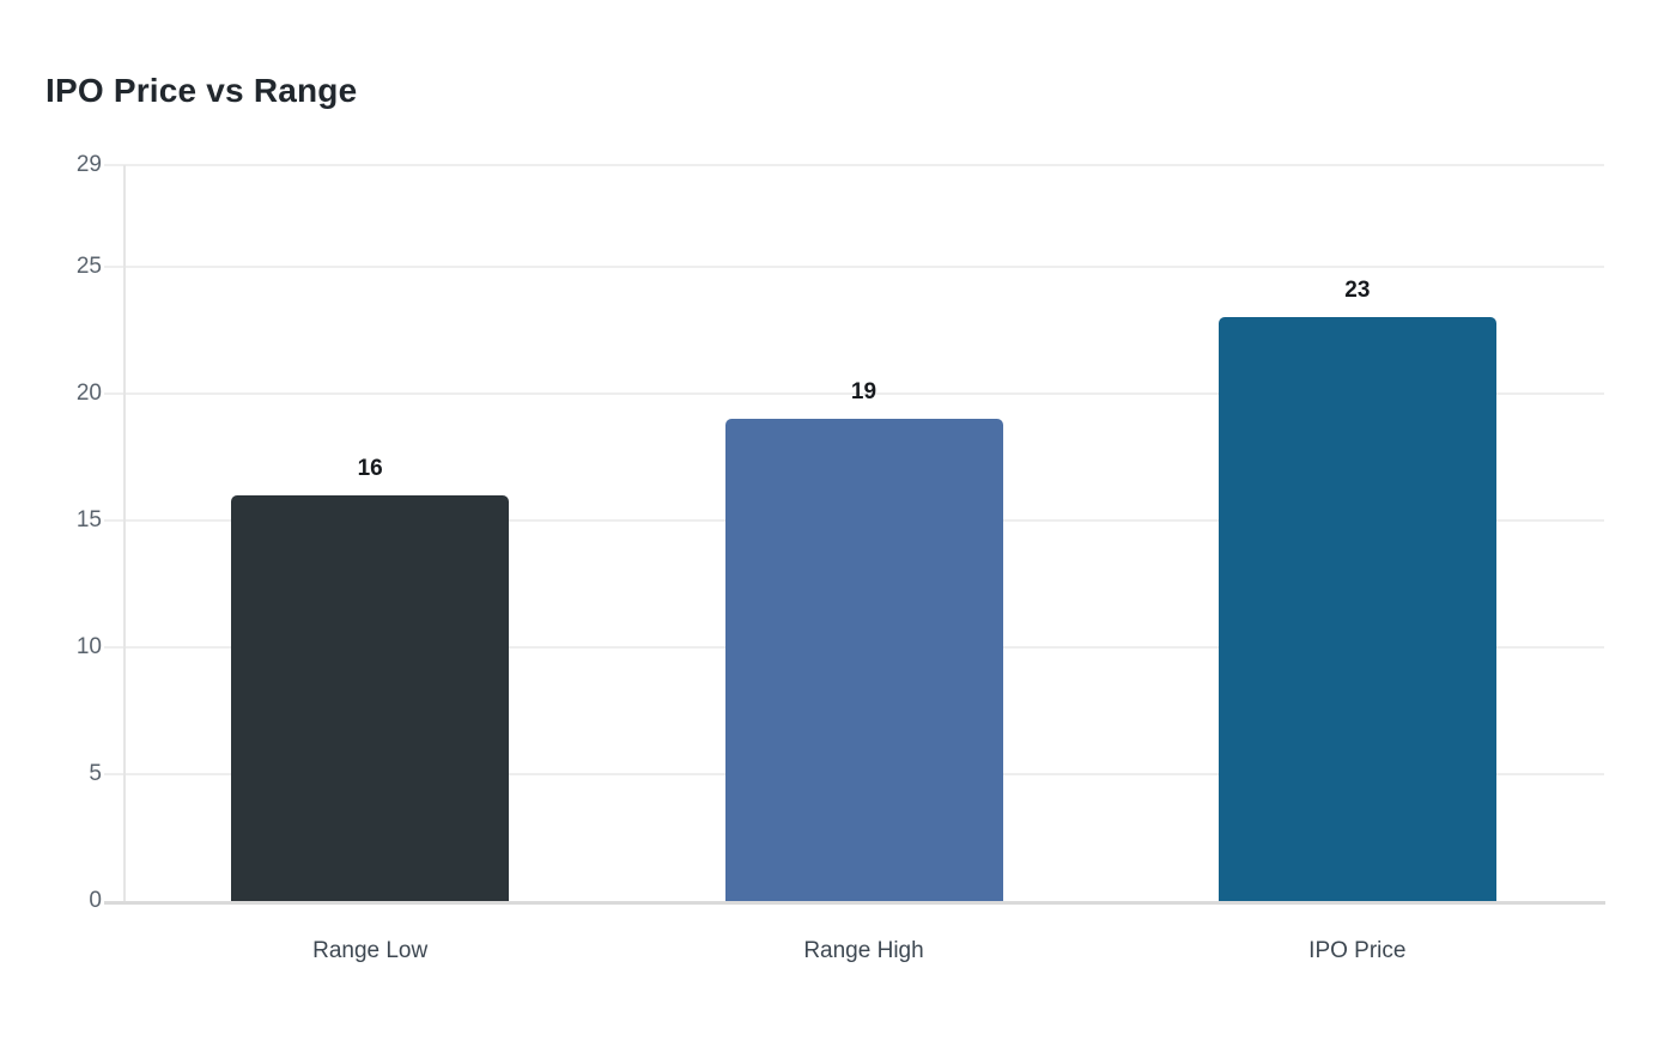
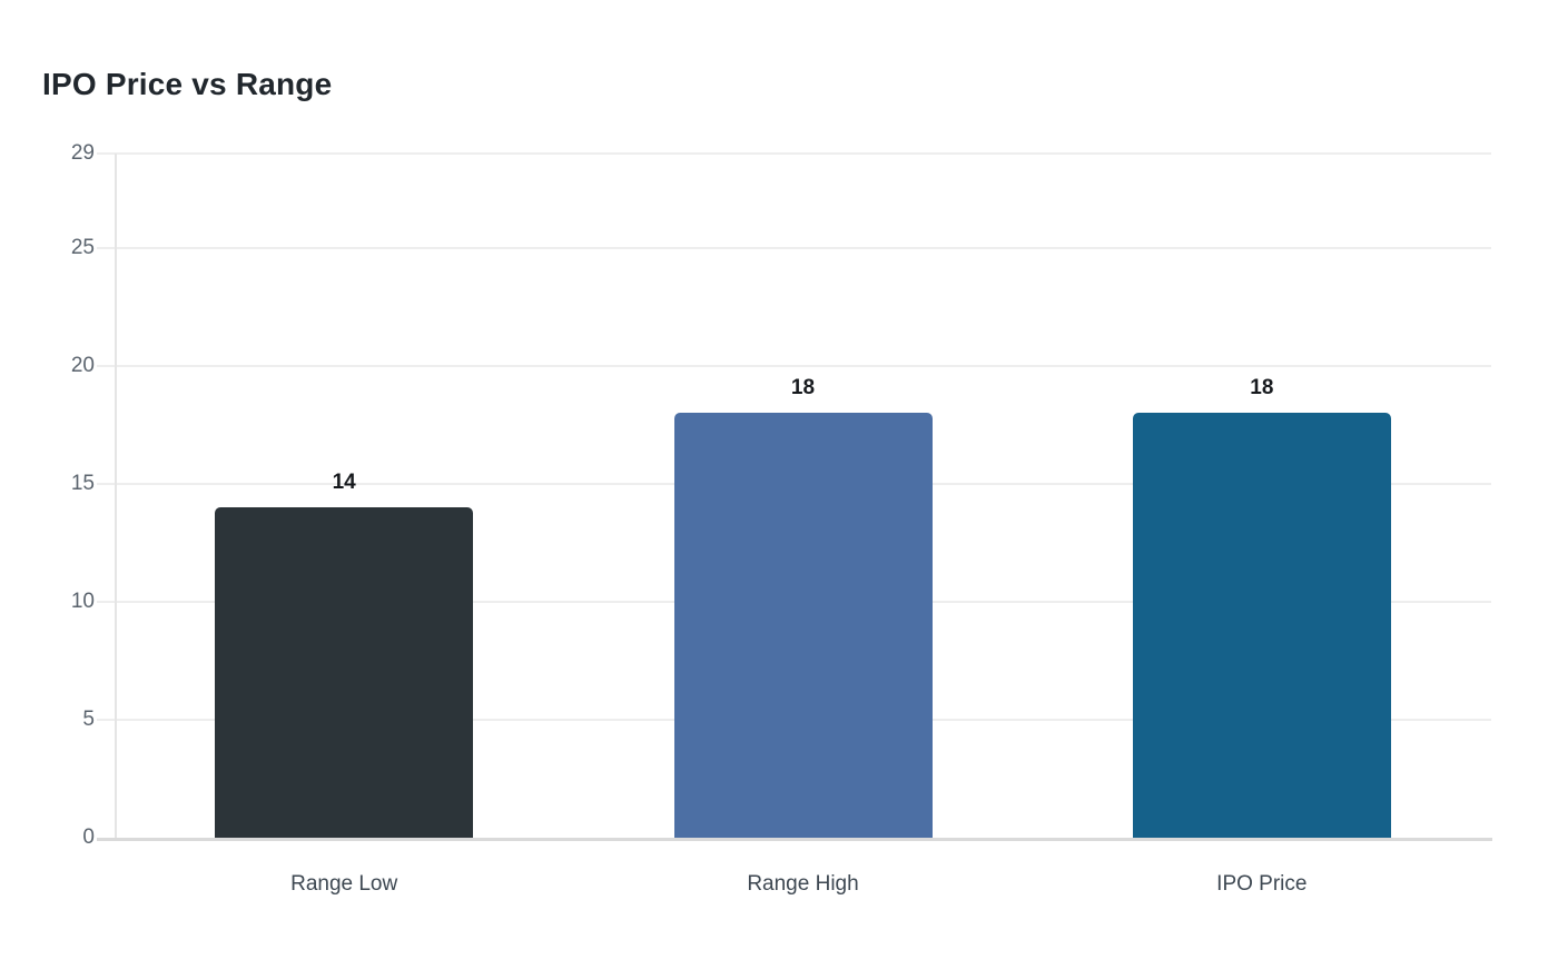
Range Low: 16 -> 14
Range High: 19 -> 18
IPO Price: 23 -> 18
